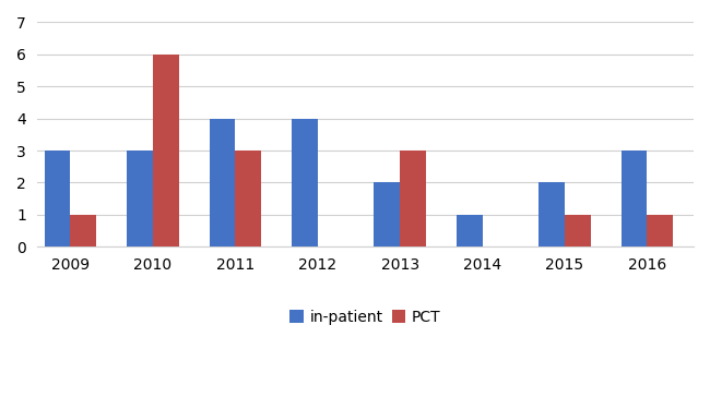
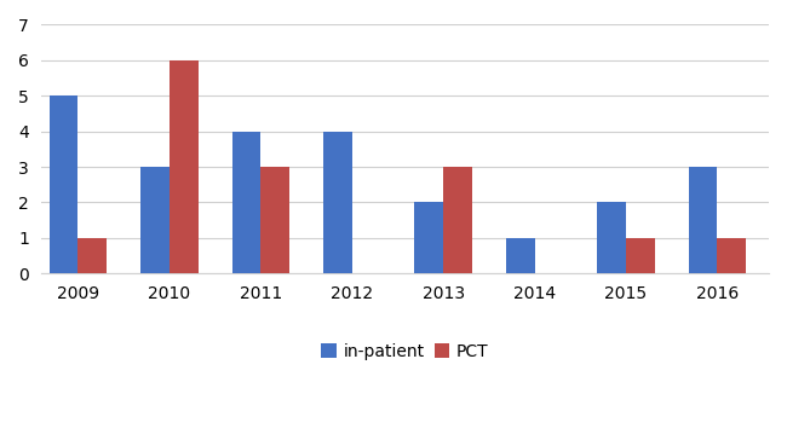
in-patient/2009: 3 -> 5
